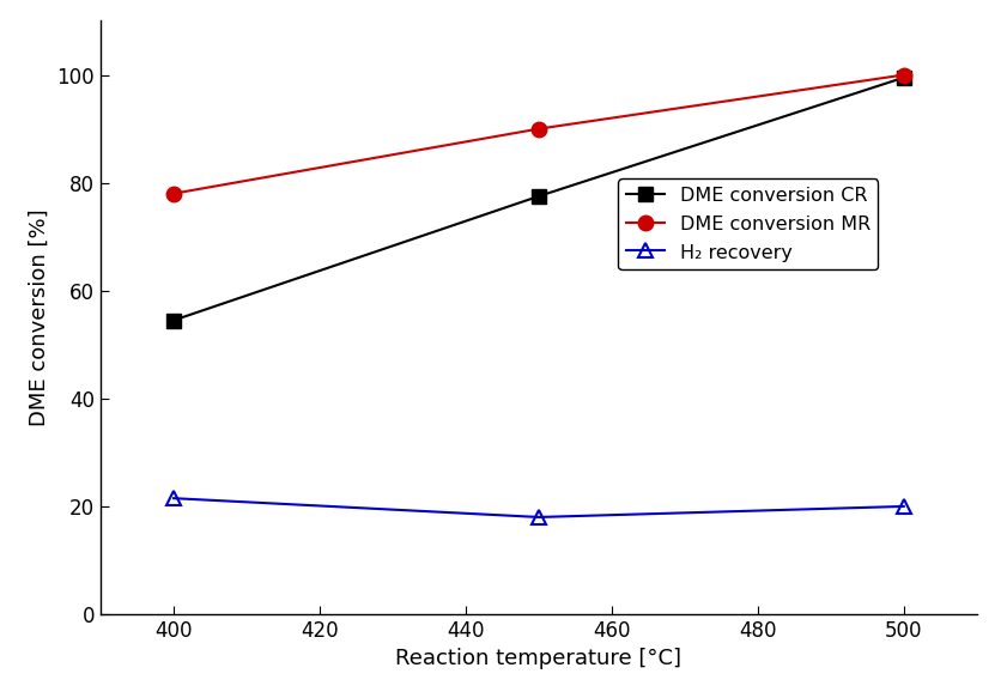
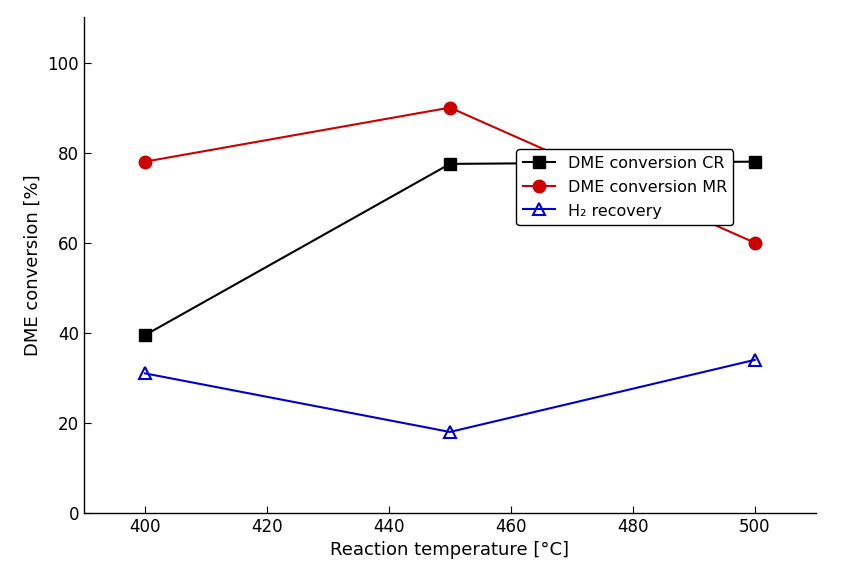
DME conversion CR/400: 54.5 -> 39.5
H₂ recovery/400: 21.5 -> 31.0
DME conversion CR/500: 99.5 -> 78.0
DME conversion MR/500: 100 -> 60
H₂ recovery/500: 20.0 -> 34.0
